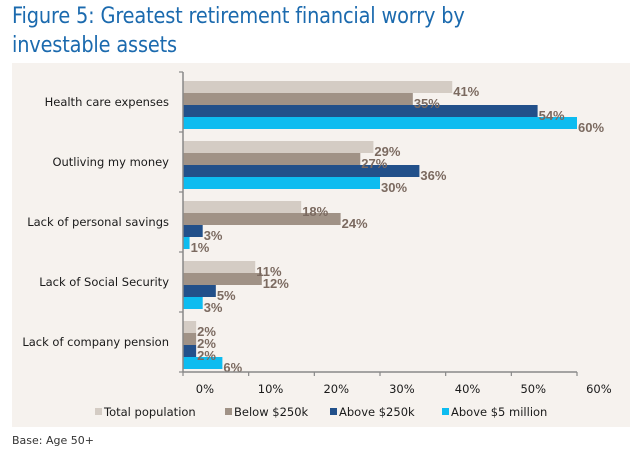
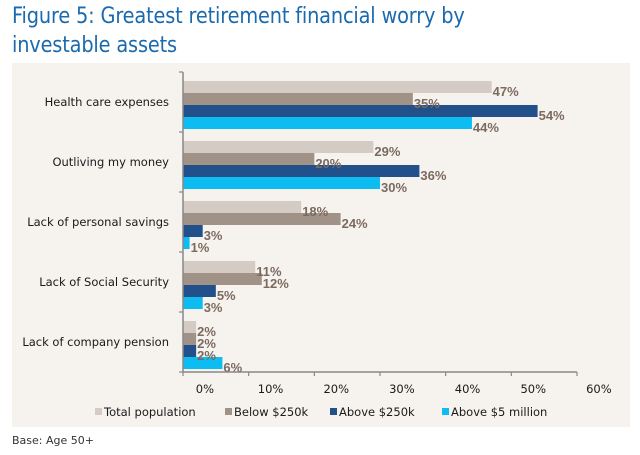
Total population/Health care expenses: 41% -> 47%
Above $5 million/Health care expenses: 60% -> 44%
Below $250k/Outliving my money: 27% -> 20%
